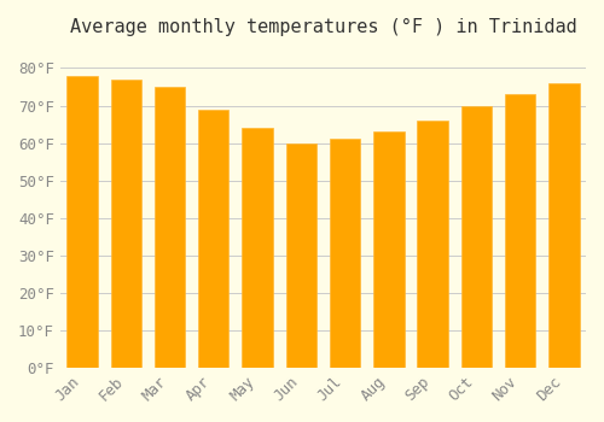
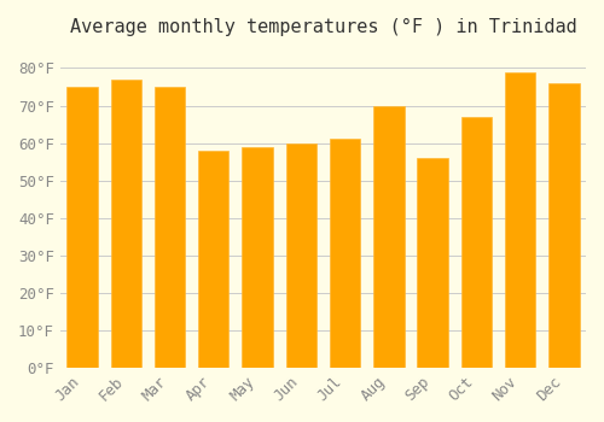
Jan: 78°F -> 75°F
Apr: 69°F -> 58°F
May: 64°F -> 59°F
Aug: 63°F -> 70°F
Sep: 66°F -> 56°F
Oct: 70°F -> 67°F
Nov: 73°F -> 79°F
